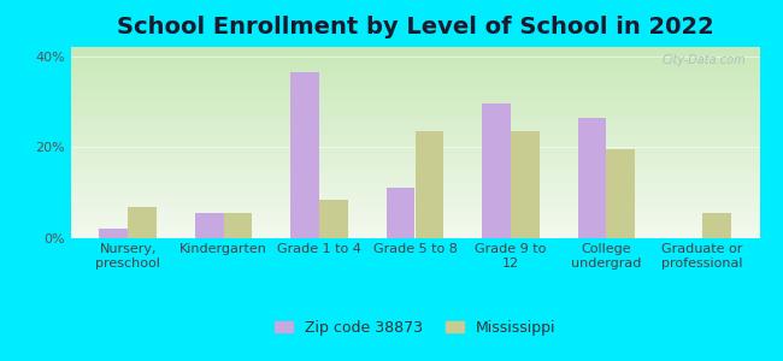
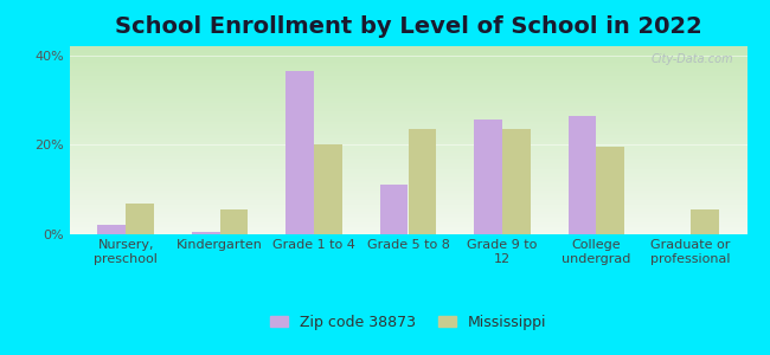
Zip code 38873/Kindergarten: 5.5% -> 0.5%
Mississippi/Grade 1 to 4: 8.5% -> 20.0%
Zip code 38873/Grade 9 to 12: 29.5% -> 25.5%
